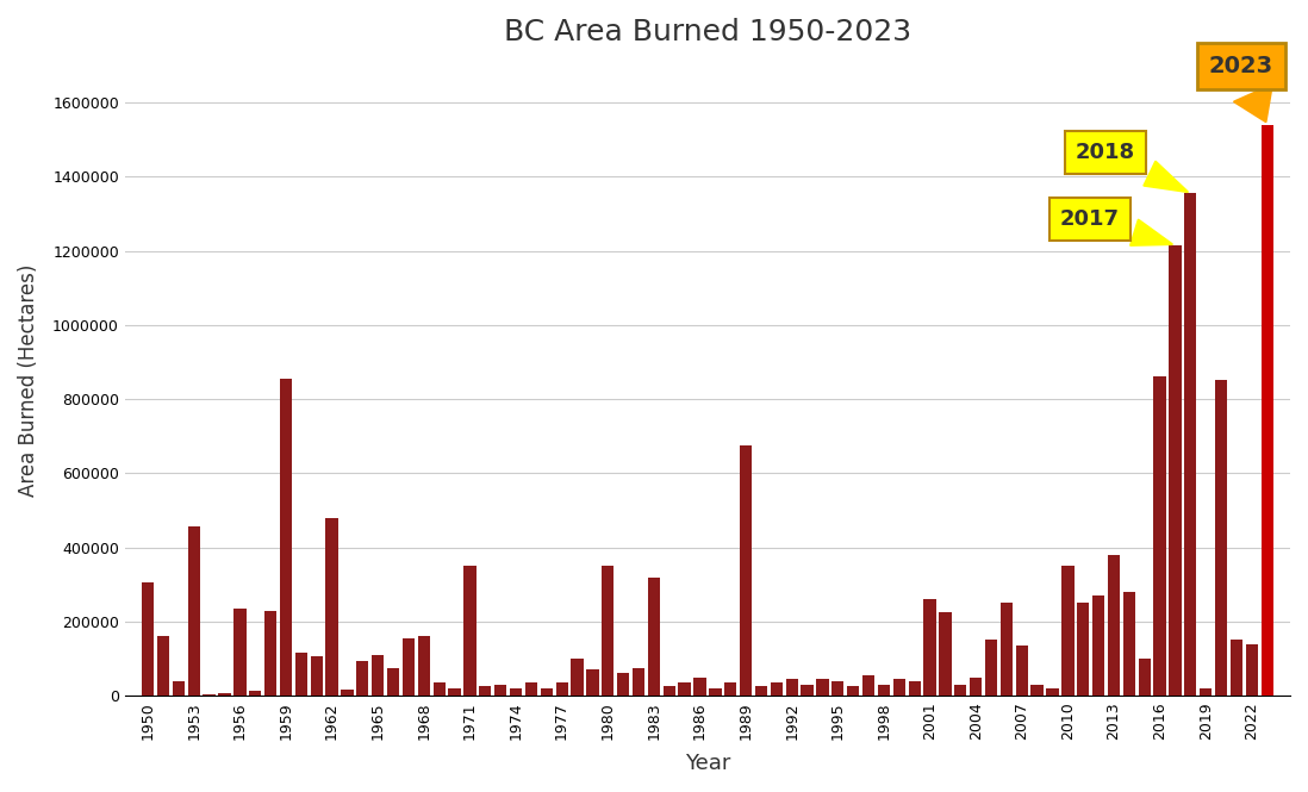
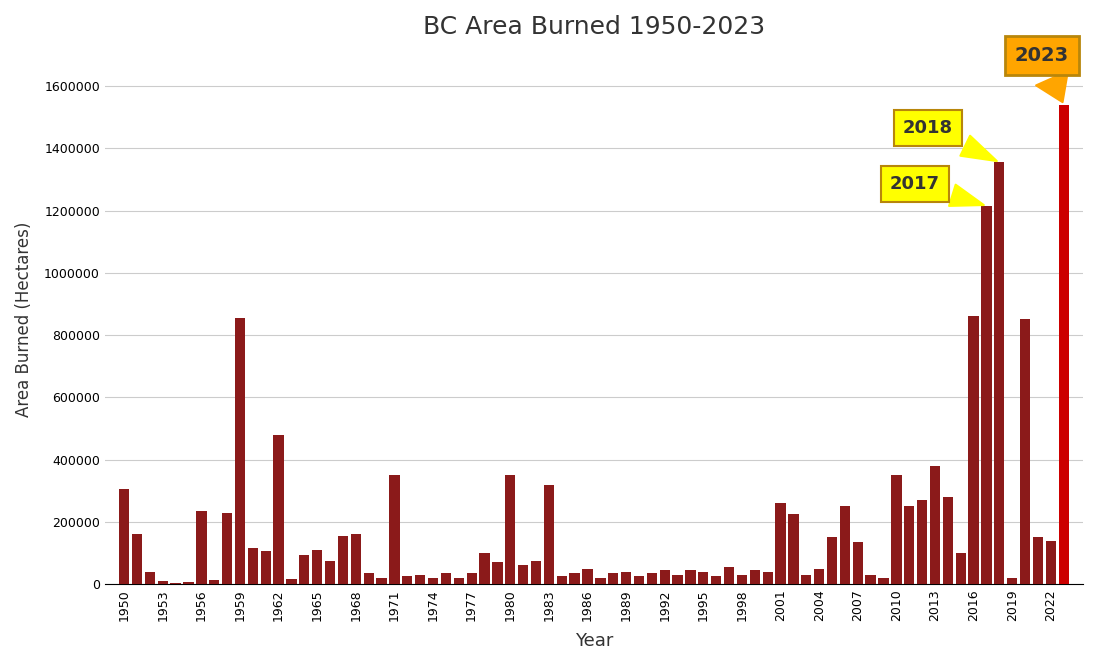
1953: 455000 -> 10000
1989: 675000 -> 40000
